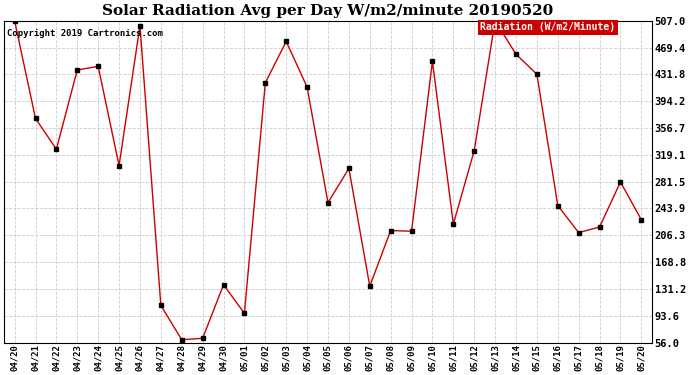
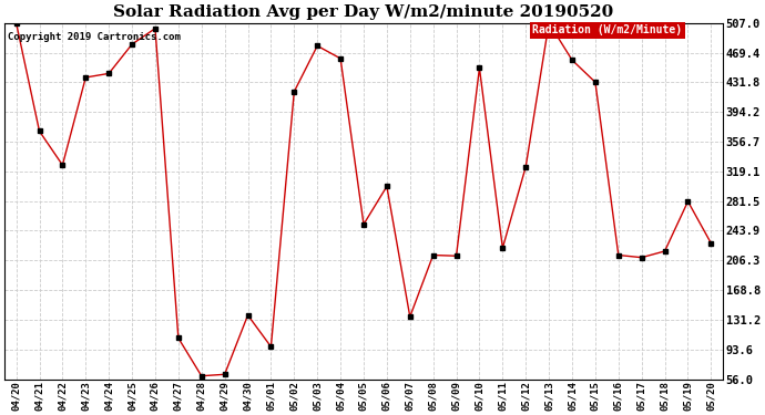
04/25: 304 -> 480
05/04: 414 -> 462
05/16: 248 -> 213
